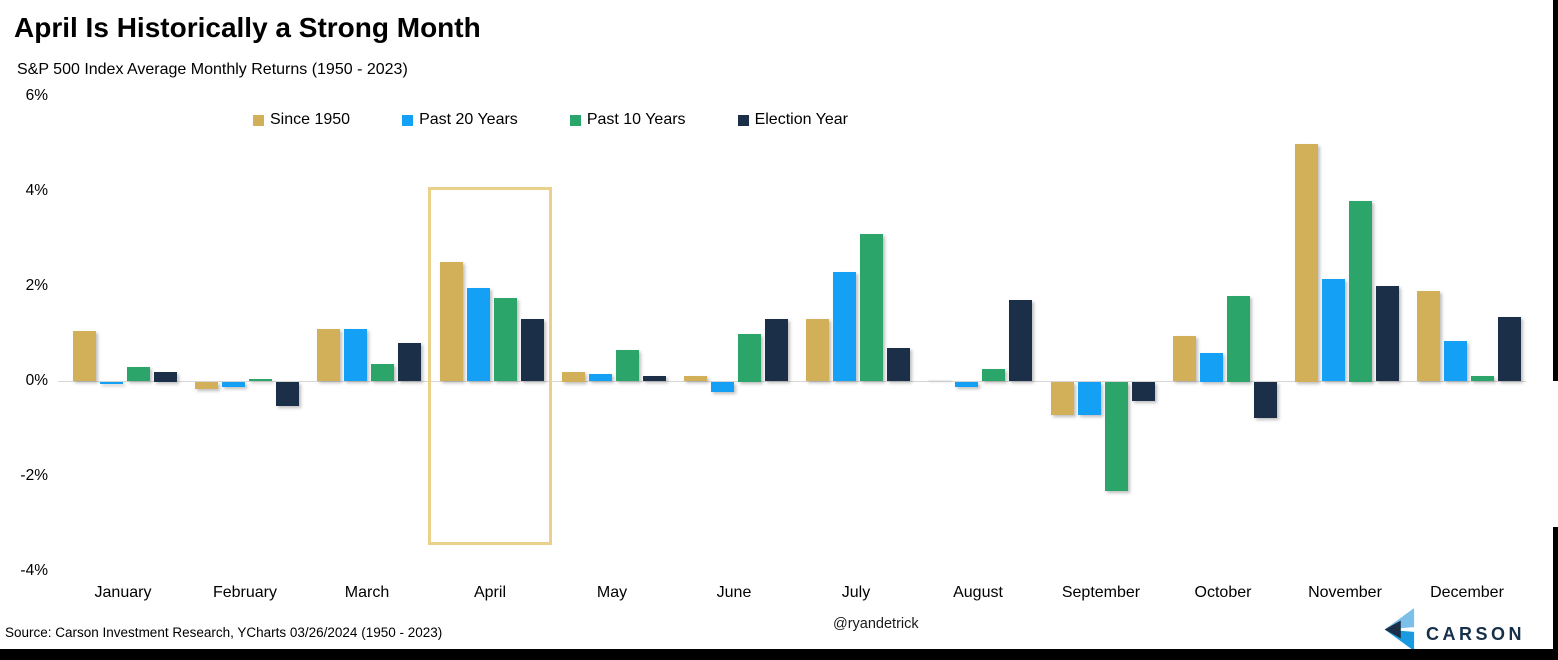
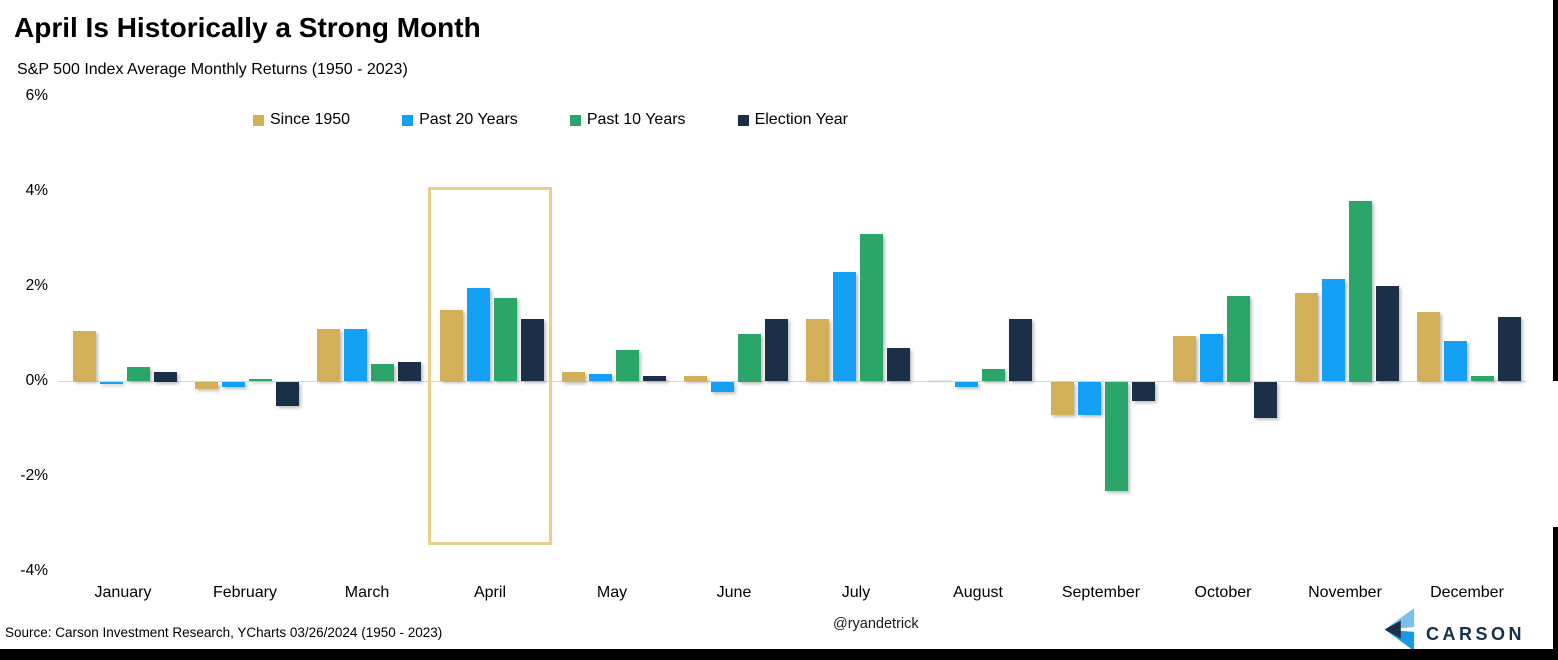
Election Year/March: 0.8% -> 0.4%
Since 1950/April: 2.5% -> 1.5%
Election Year/August: 1.7% -> 1.3%
Past 20 Years/October: 0.6% -> 1.0%
Since 1950/November: 5.0% -> 1.9%
Since 1950/December: 1.9% -> 1.4%
